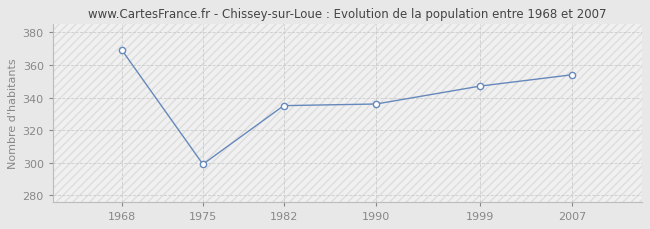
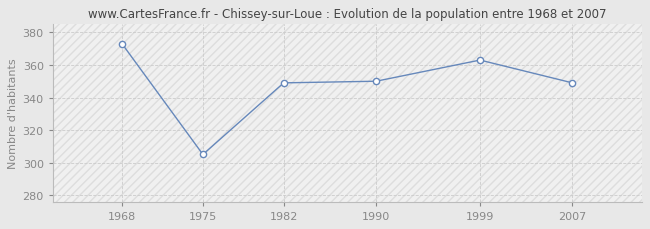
1968: 369 -> 373
1975: 299 -> 305
1982: 335 -> 349
1990: 336 -> 350
1999: 347 -> 363
2007: 354 -> 349
